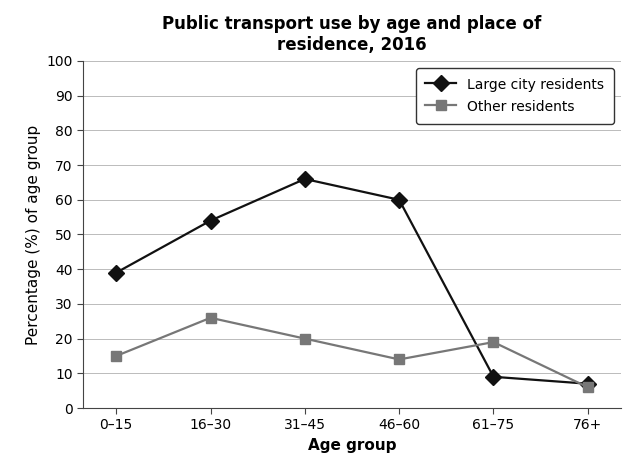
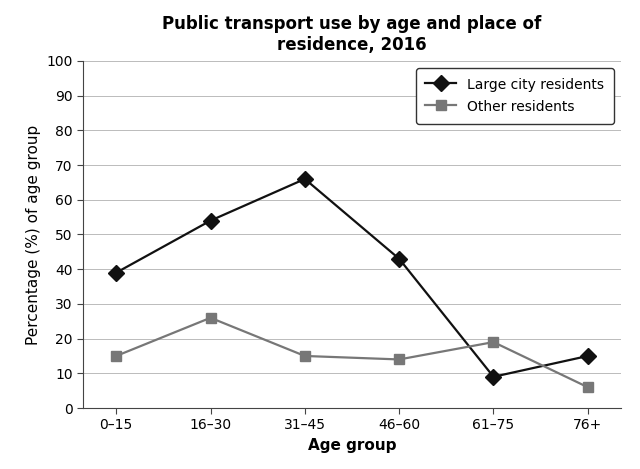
Other residents/31–45: 20 -> 15
Large city residents/46–60: 60 -> 43
Large city residents/76+: 7 -> 15
